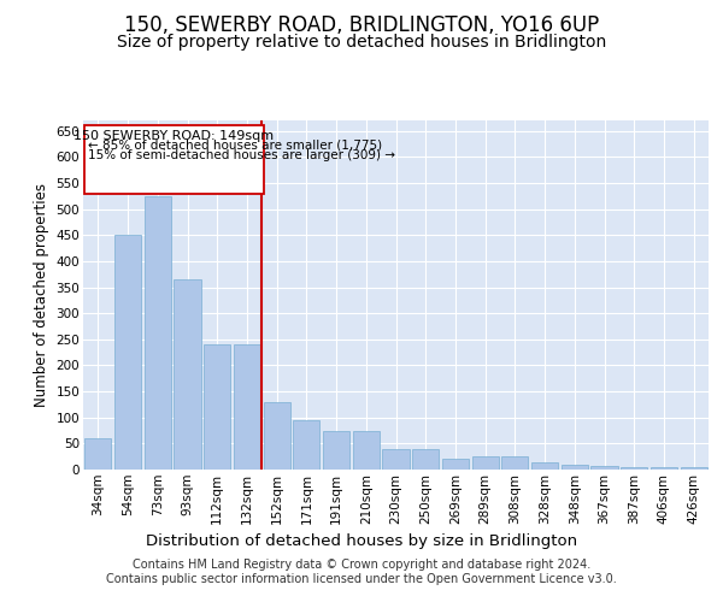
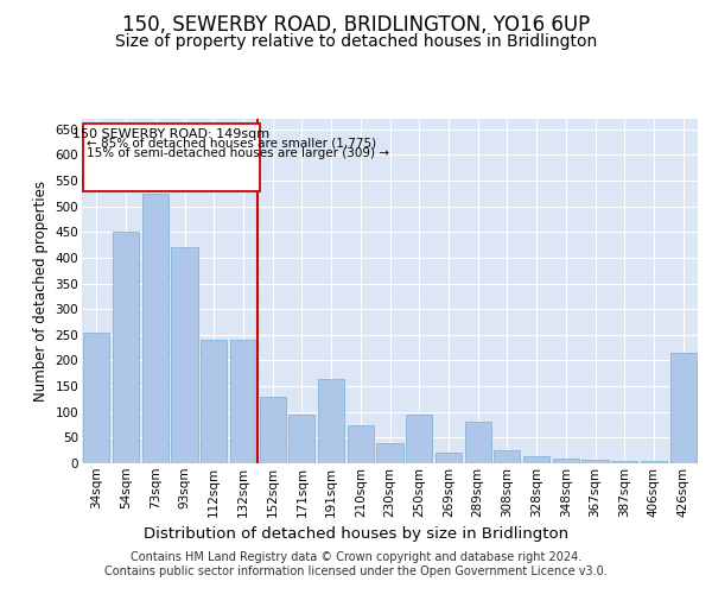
34sqm: 60 -> 255
93sqm: 365 -> 420
191sqm: 75 -> 165
250sqm: 40 -> 95
289sqm: 25 -> 80
426sqm: 5 -> 215
